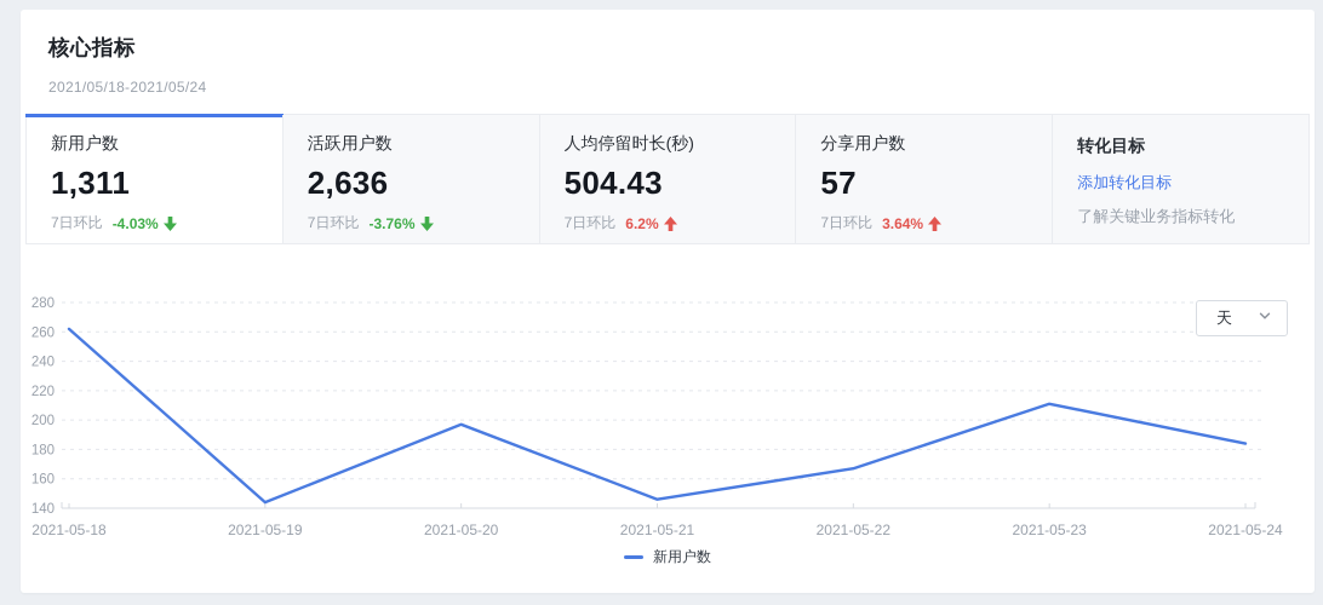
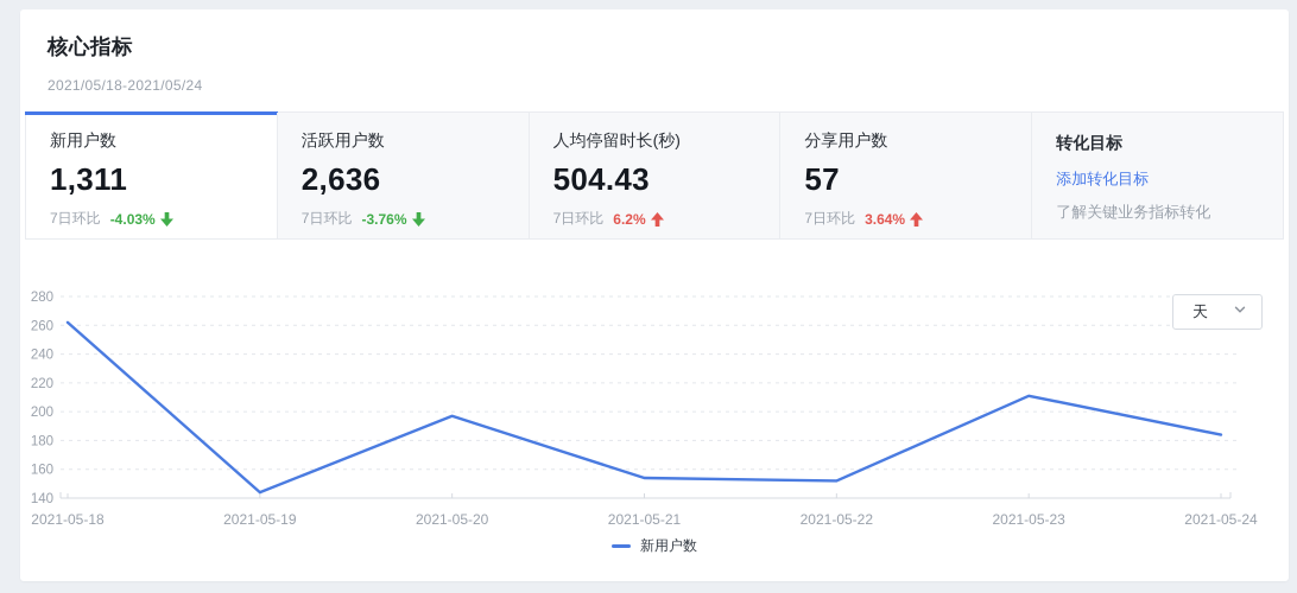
2021-05-21: 146 -> 154
2021-05-22: 167 -> 152
